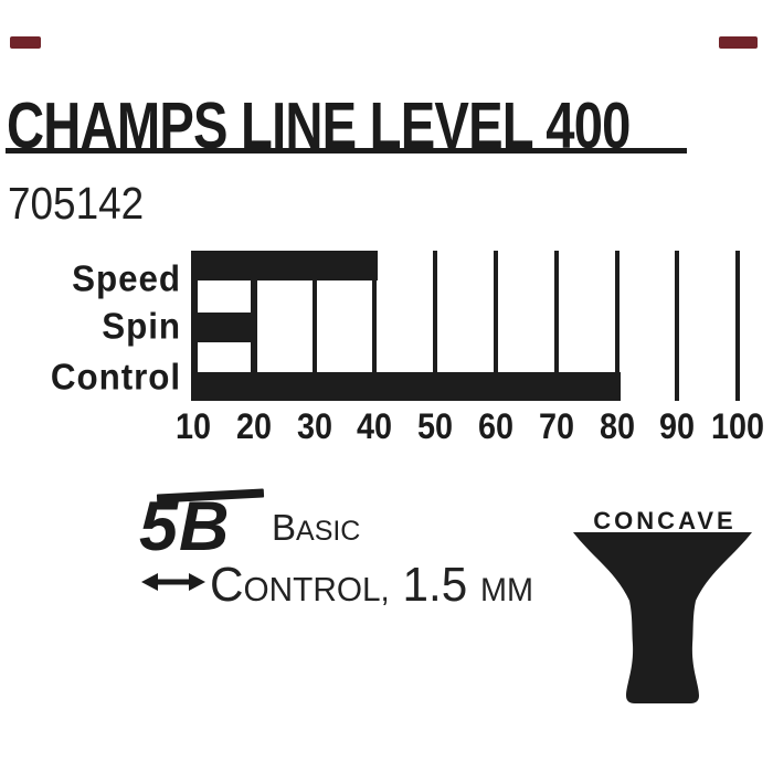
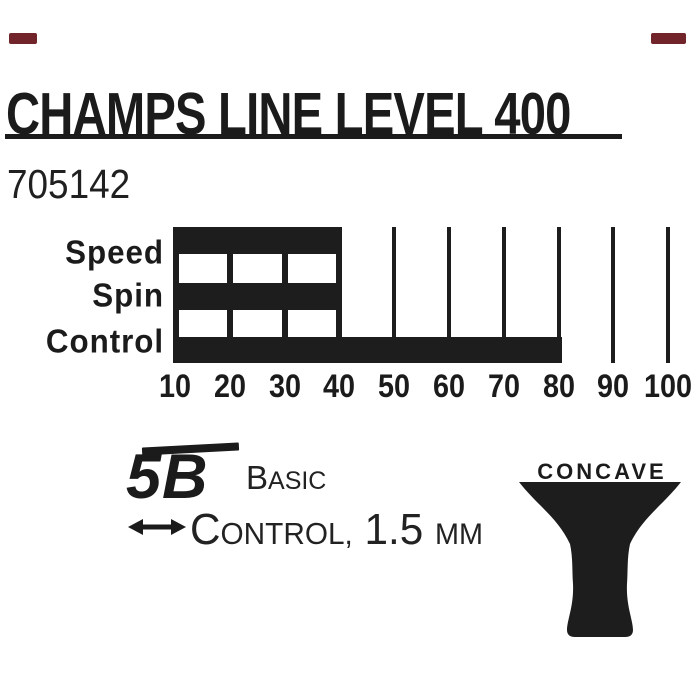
Spin: 20 -> 40
